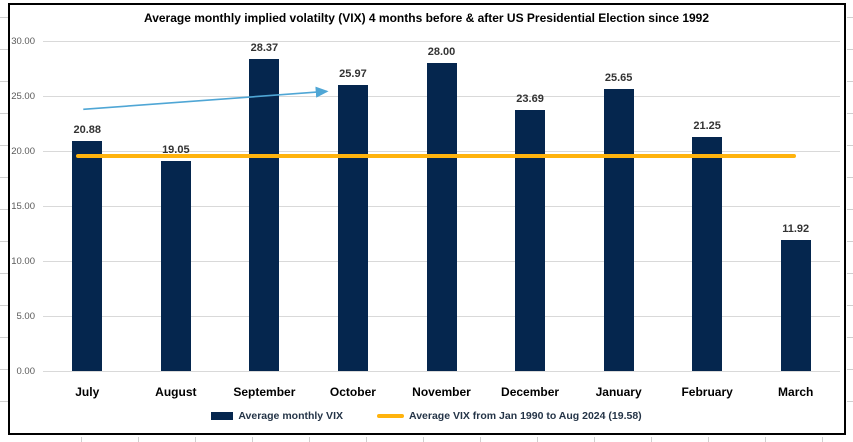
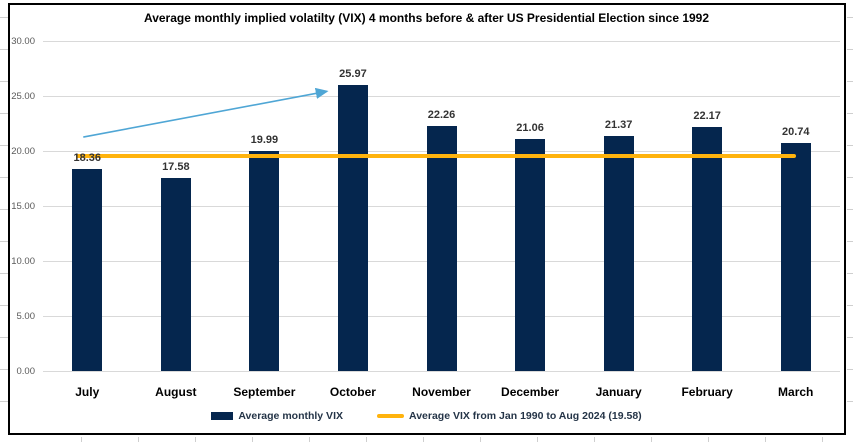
July: 20.88 -> 18.36
August: 19.05 -> 17.58
September: 28.37 -> 19.99
November: 28.00 -> 22.26
December: 23.69 -> 21.06
January: 25.65 -> 21.37
February: 21.25 -> 22.17
March: 11.92 -> 20.74
